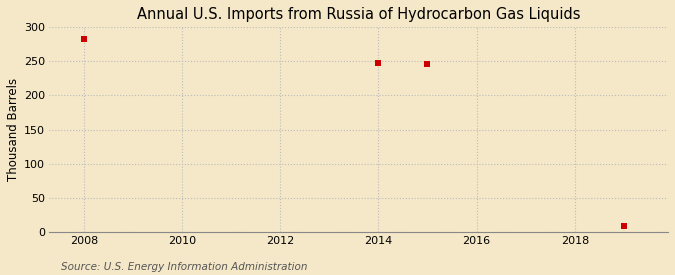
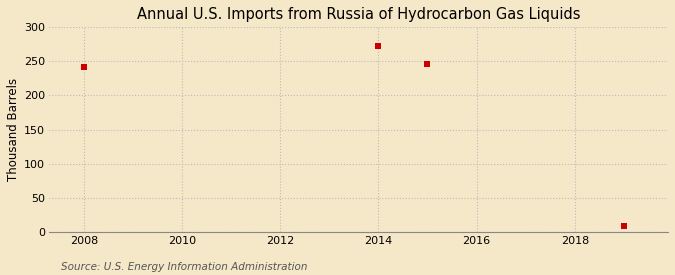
2008: 283 -> 242
2014: 248 -> 272
